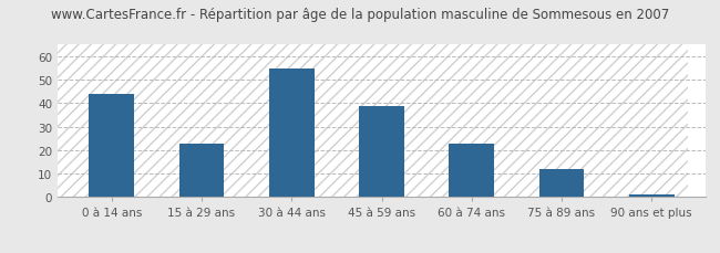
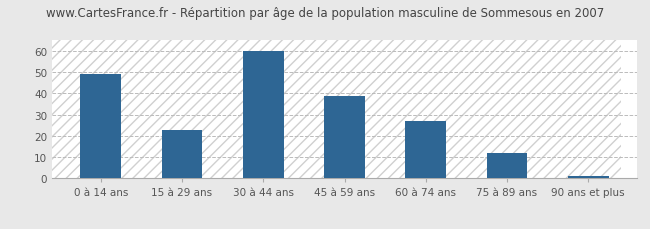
0 à 14 ans: 44 -> 49
30 à 44 ans: 55 -> 60
60 à 74 ans: 23 -> 27
